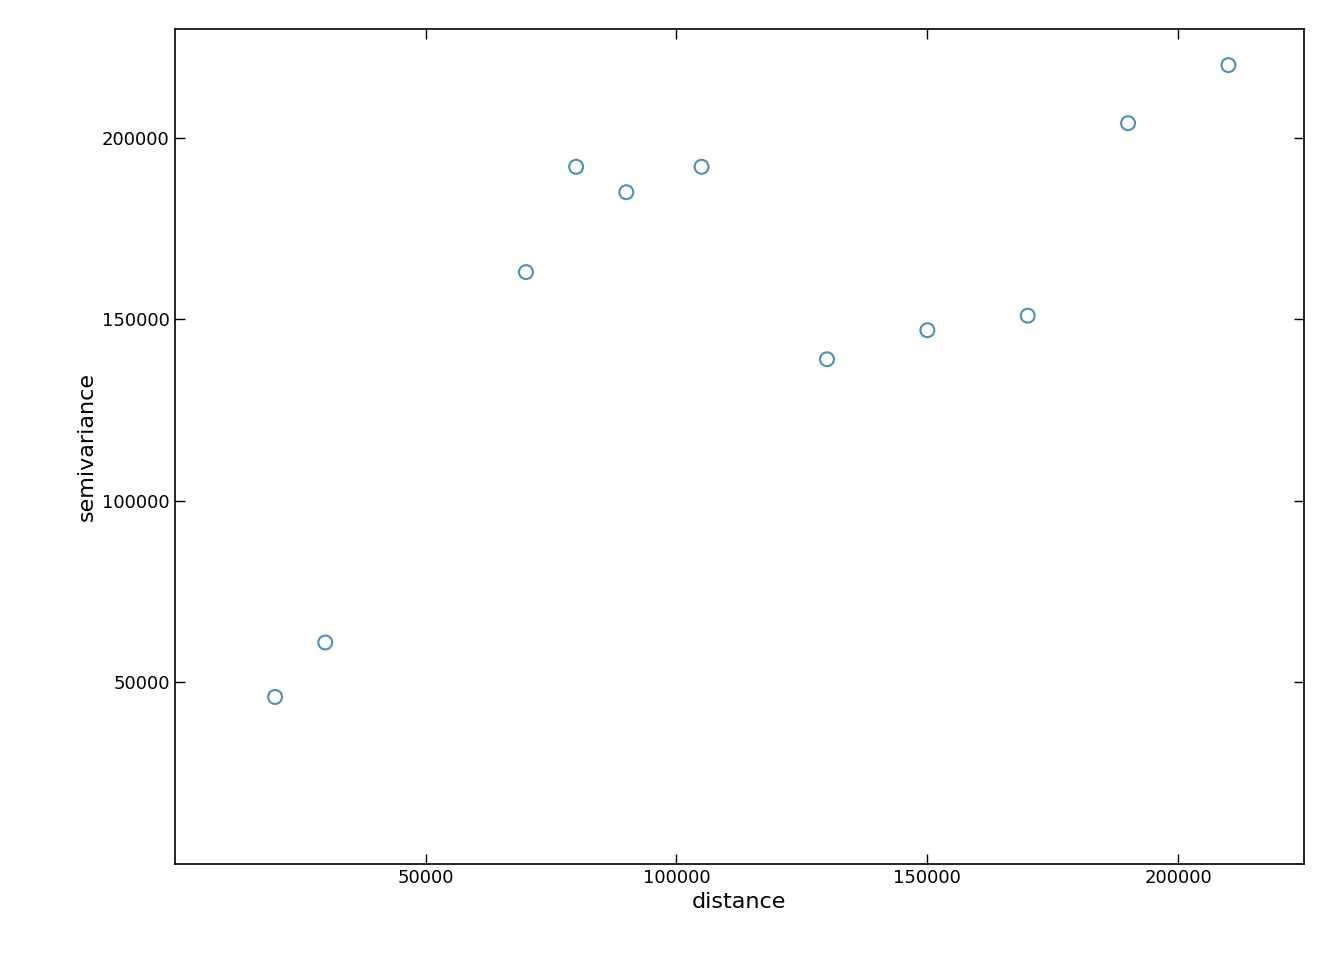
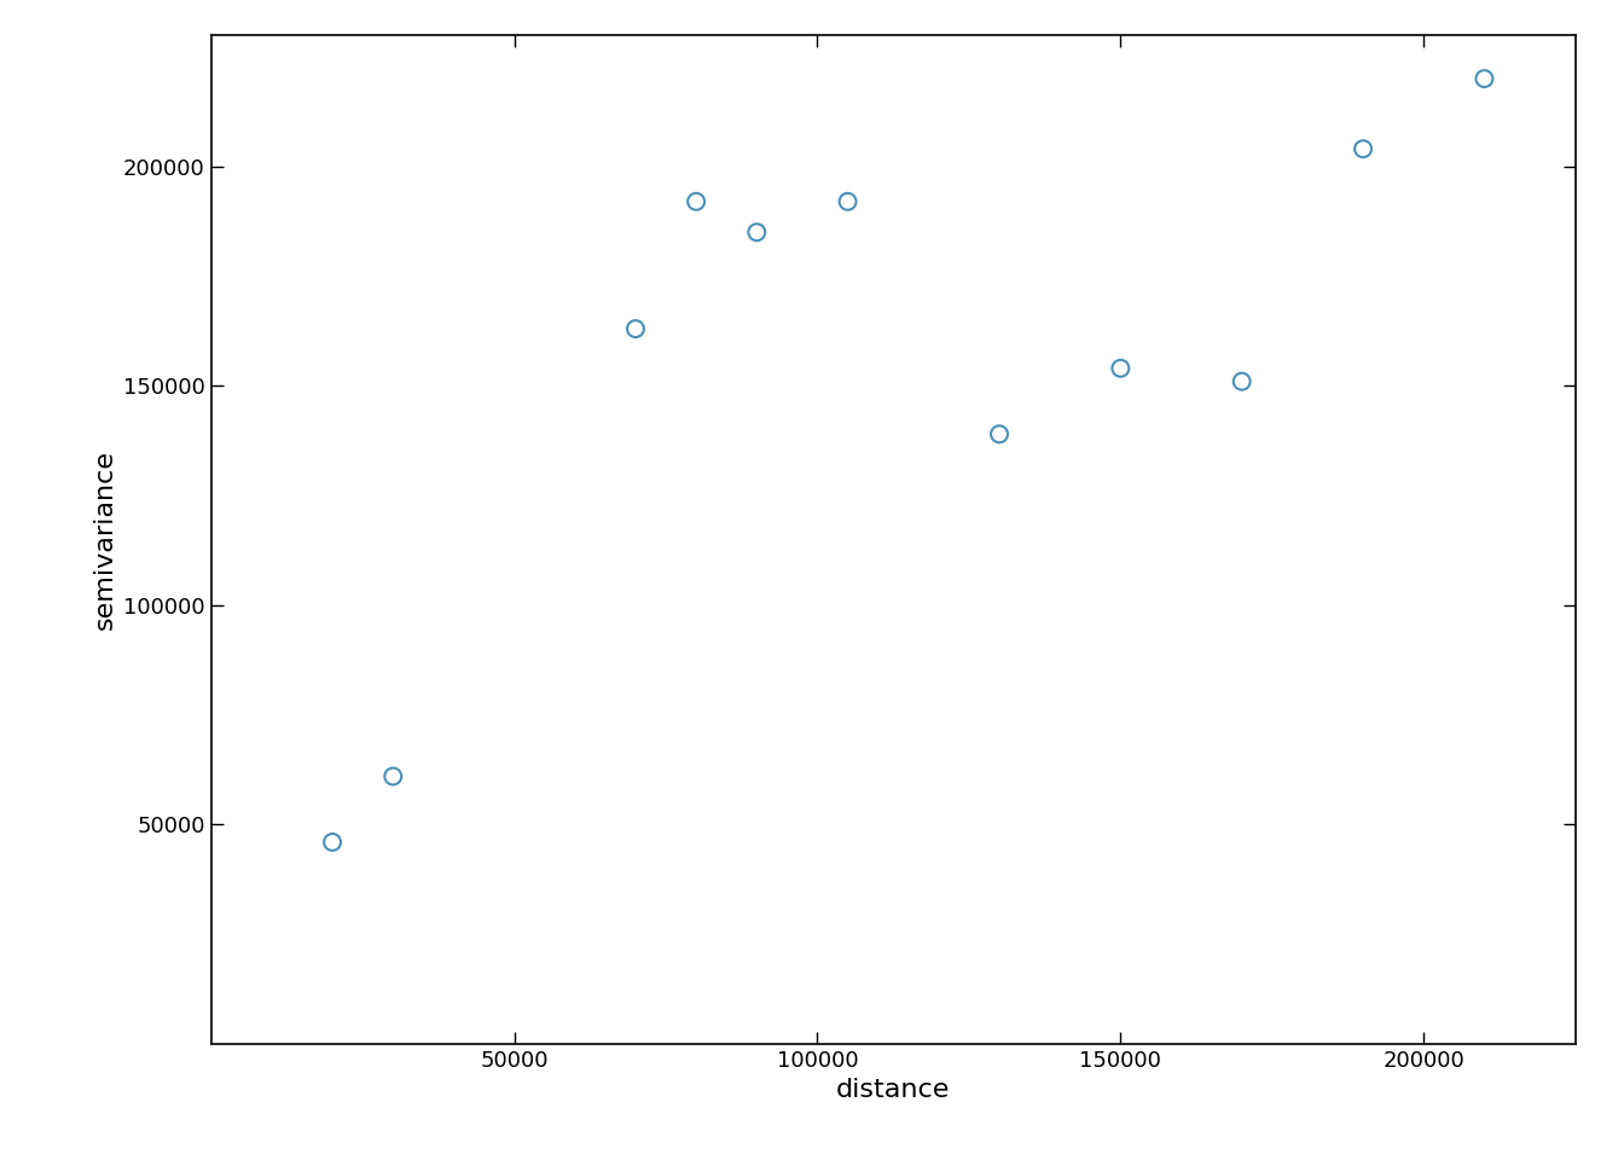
150000: 147000 -> 154000
